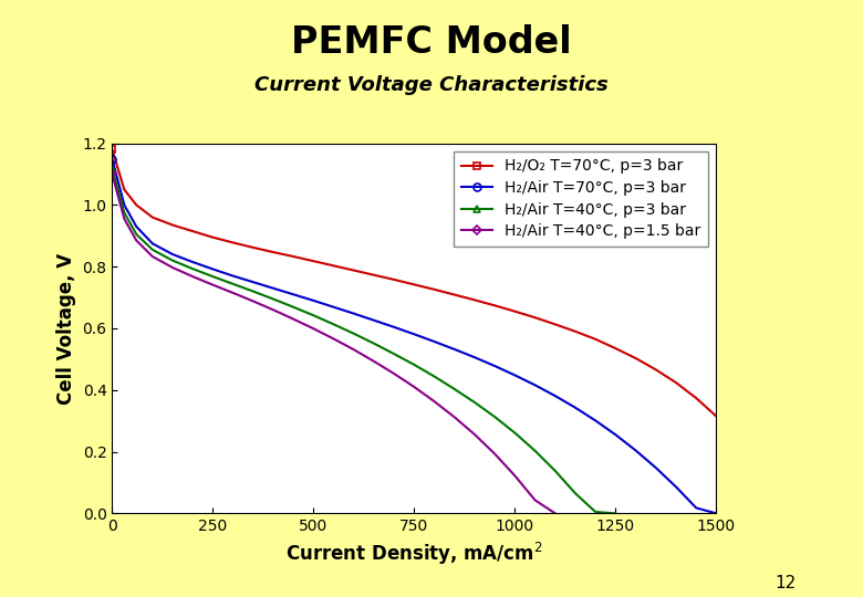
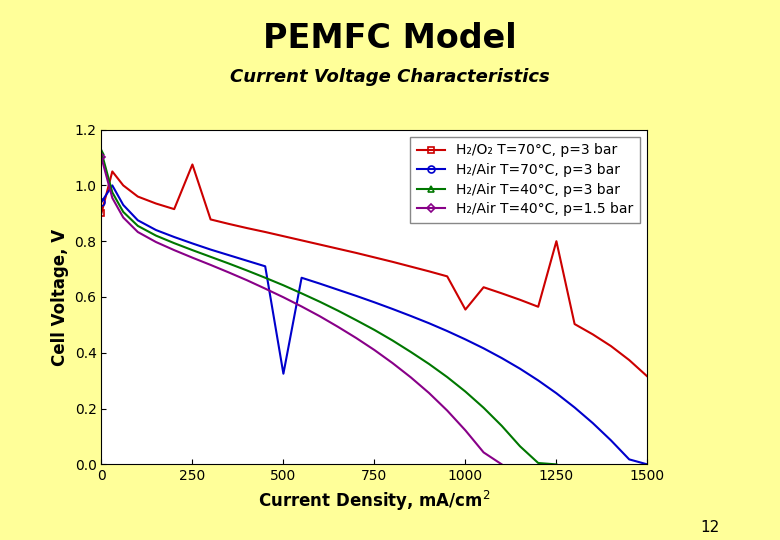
H₂/O₂ T=70°C, p=3 bar/0: 1.180 -> 0.900
H₂/Air T=70°C, p=3 bar/0: 1.150 -> 0.940
H₂/O₂ T=70°C, p=3 bar/250: 0.895 -> 1.075
H₂/Air T=70°C, p=3 bar/500: 0.690 -> 0.325
H₂/O₂ T=70°C, p=3 bar/1000: 0.655 -> 0.555
H₂/O₂ T=70°C, p=3 bar/1250: 0.535 -> 0.800
